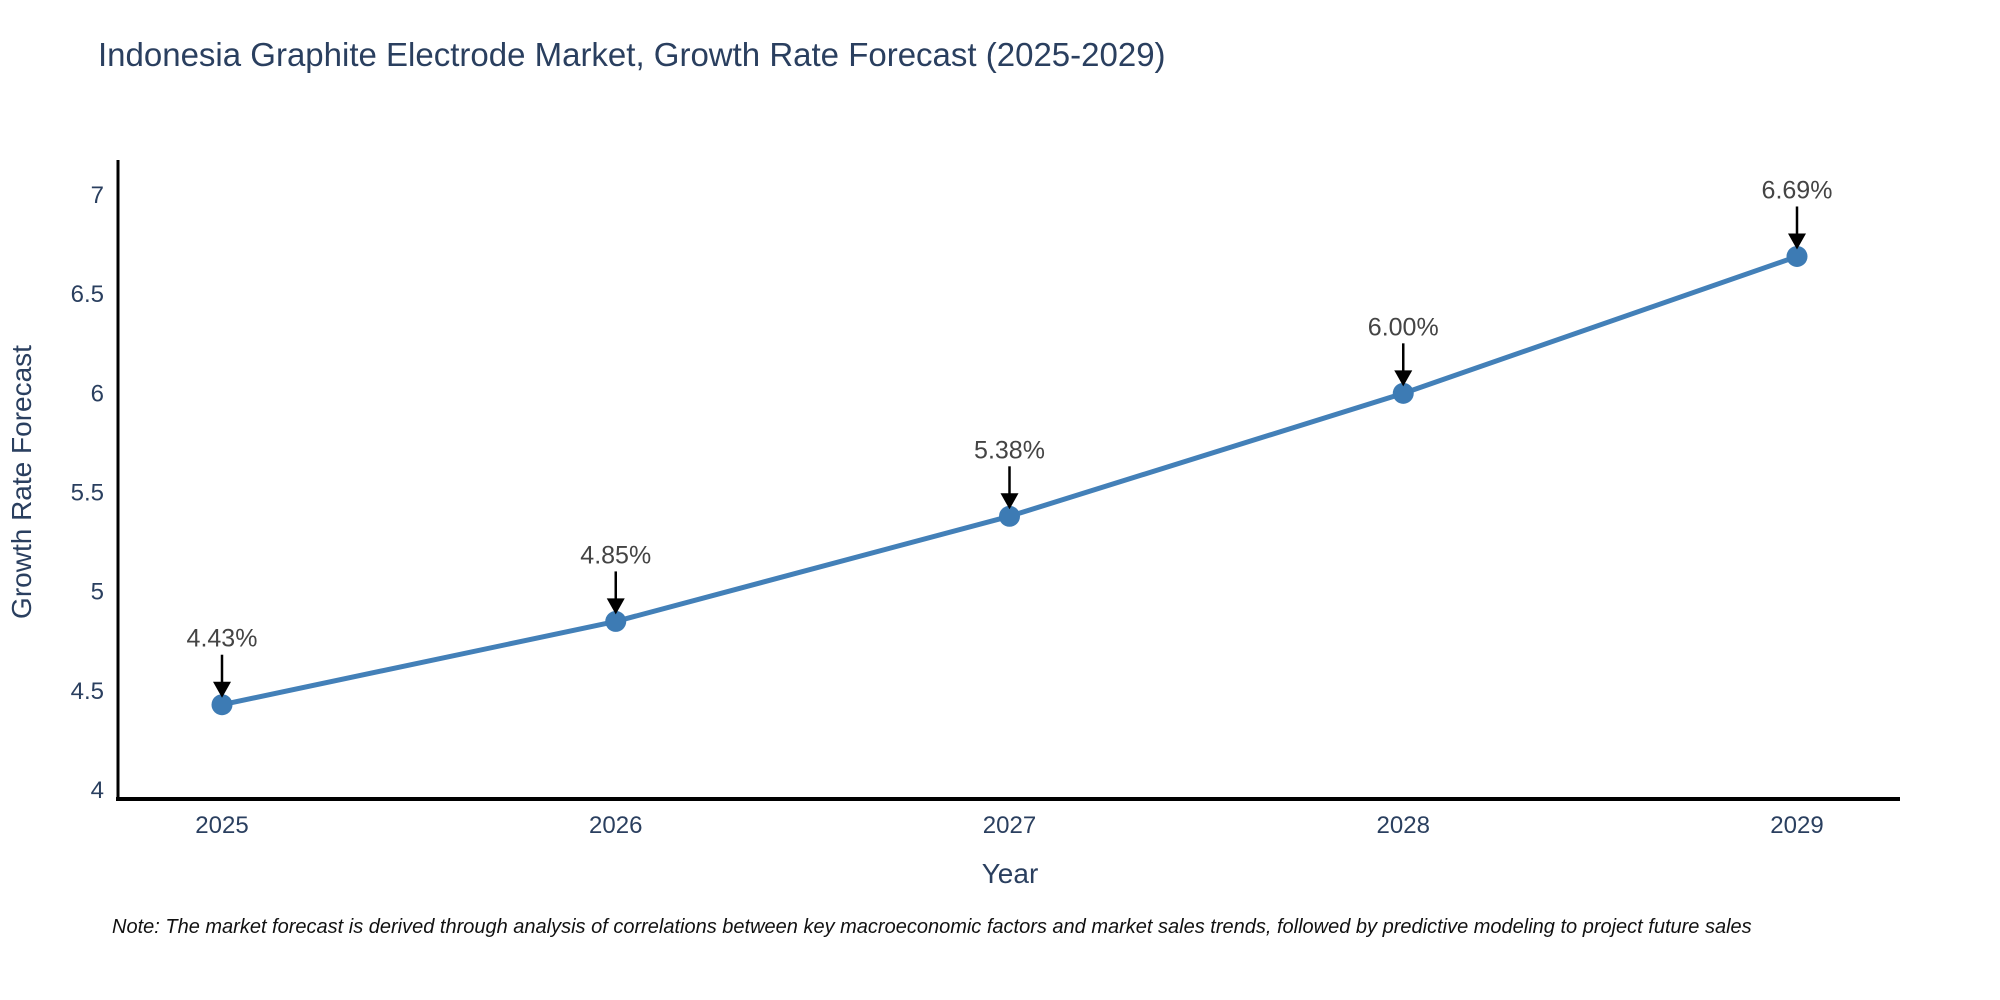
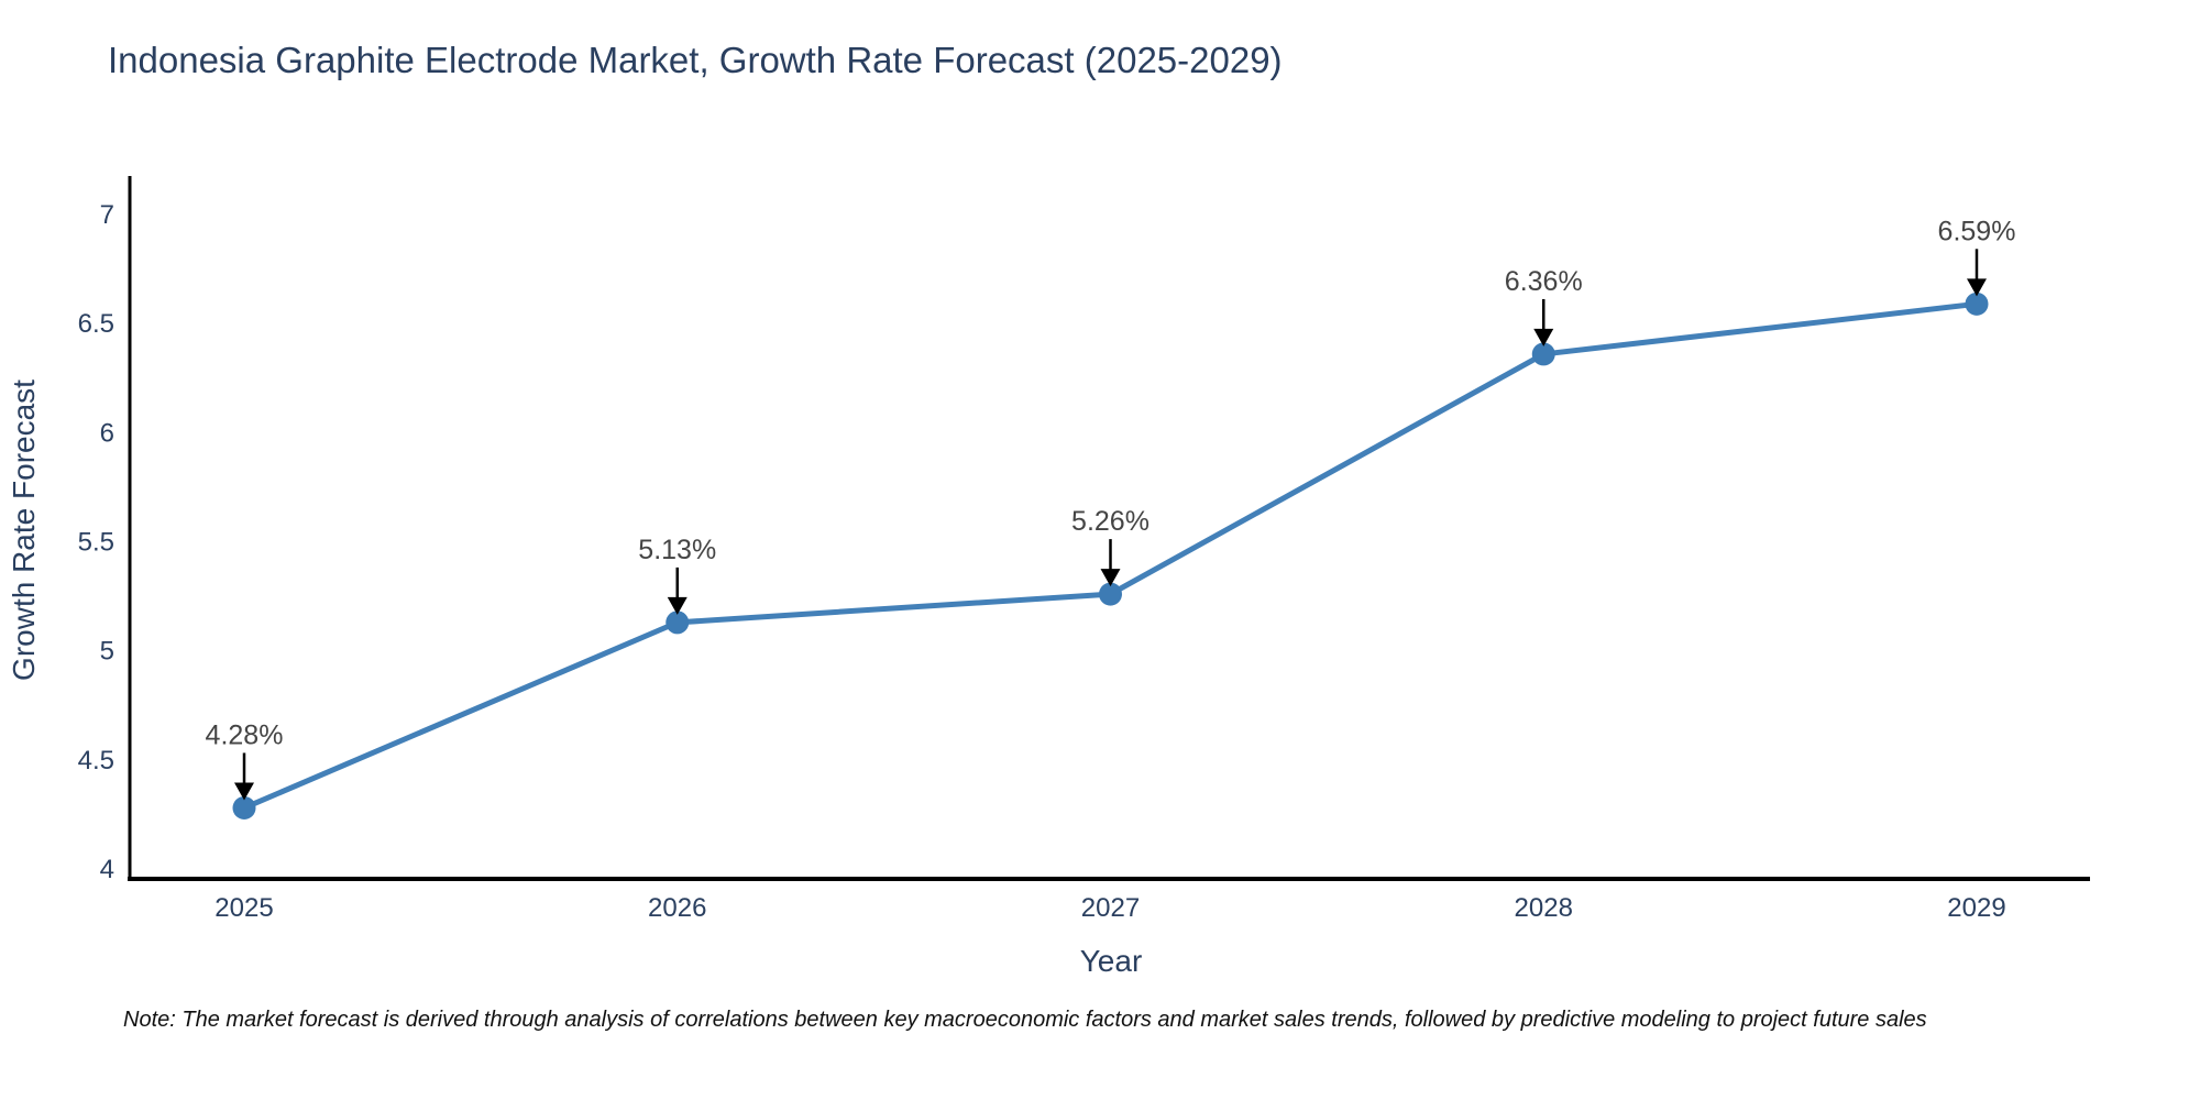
2025: 4.43% -> 4.28%
2026: 4.85% -> 5.13%
2027: 5.38% -> 5.26%
2028: 6.00% -> 6.36%
2029: 6.69% -> 6.59%
